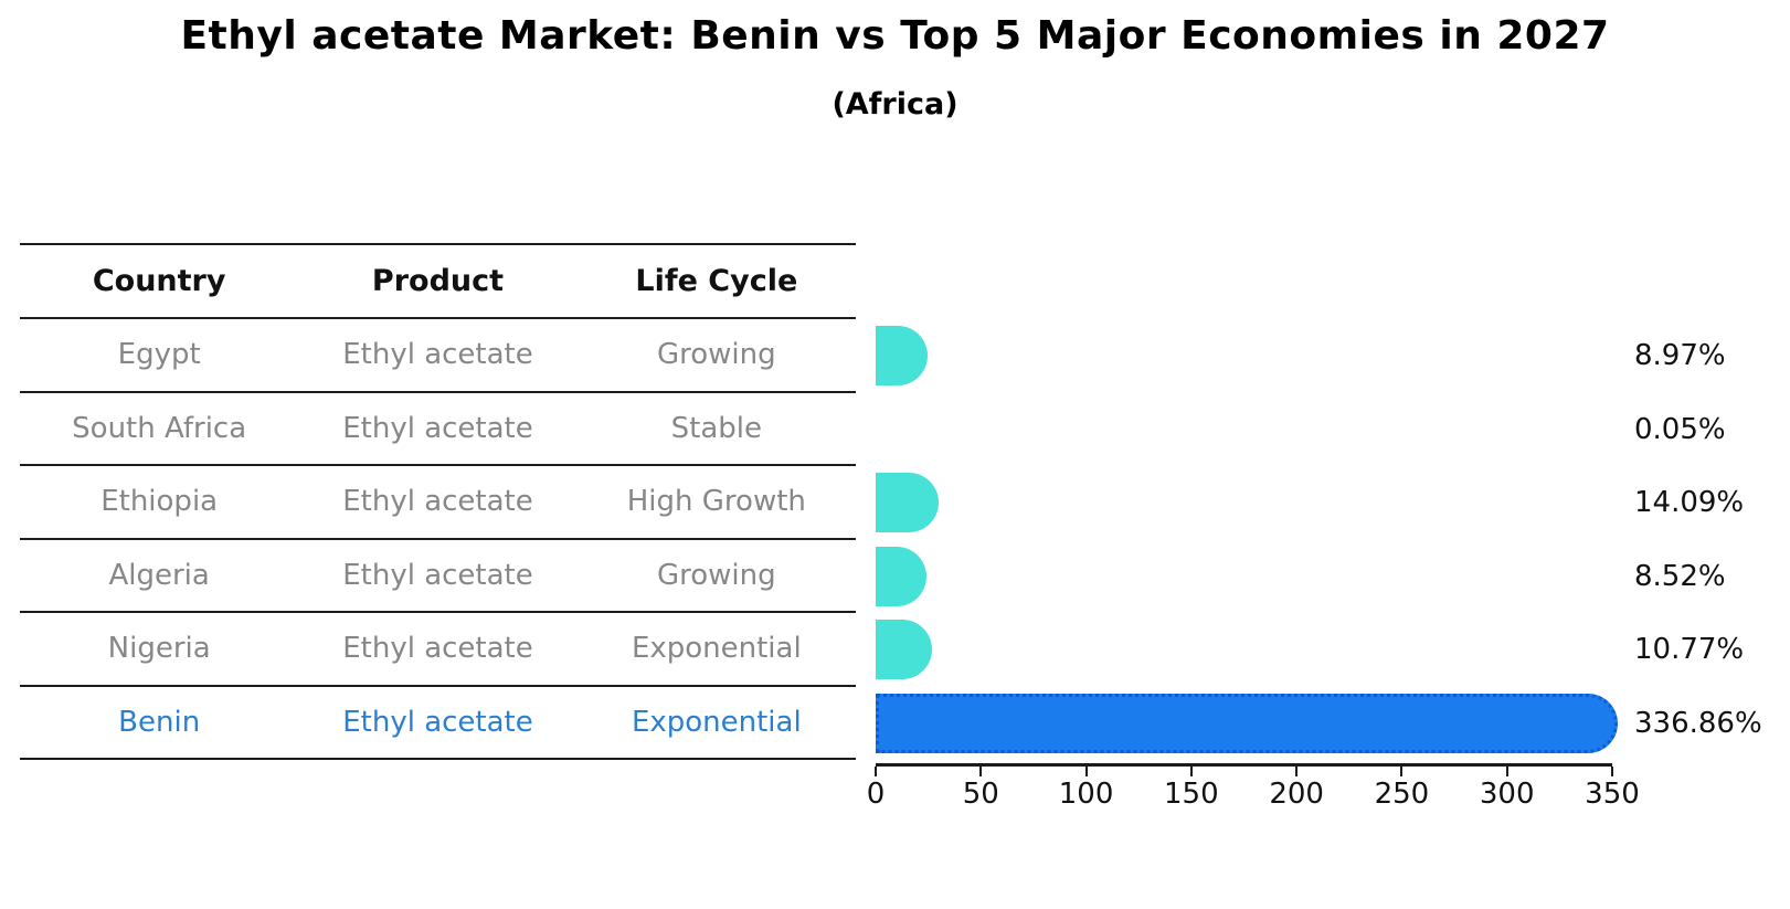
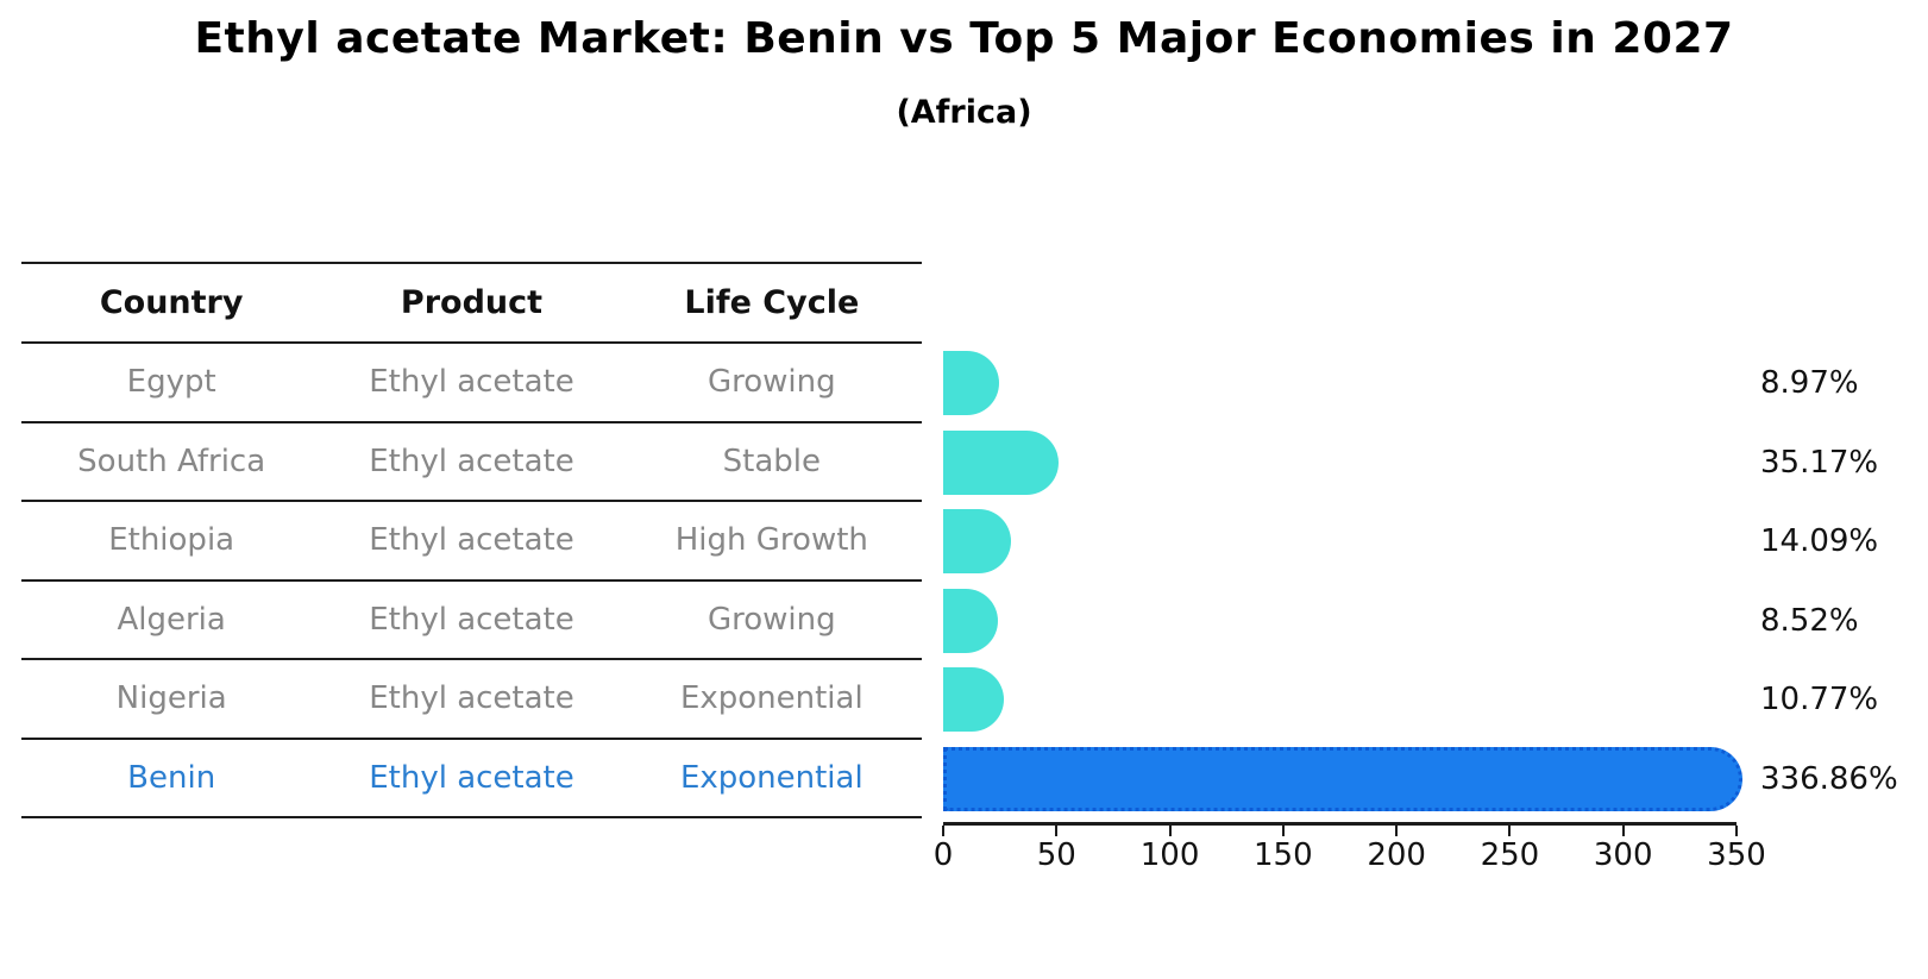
South Africa: 0.05% -> 35.17%
